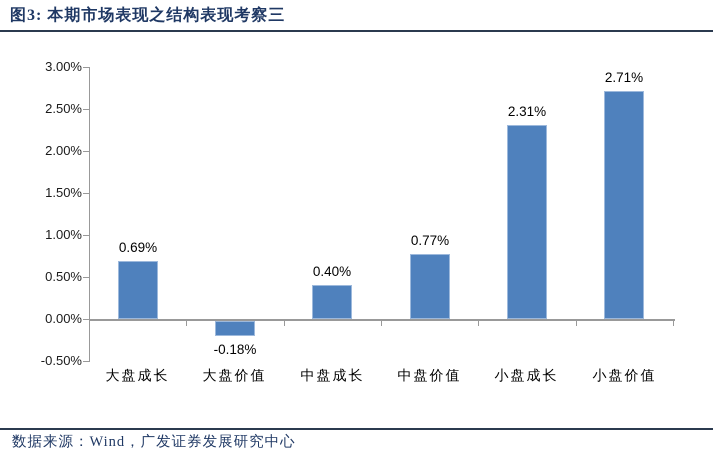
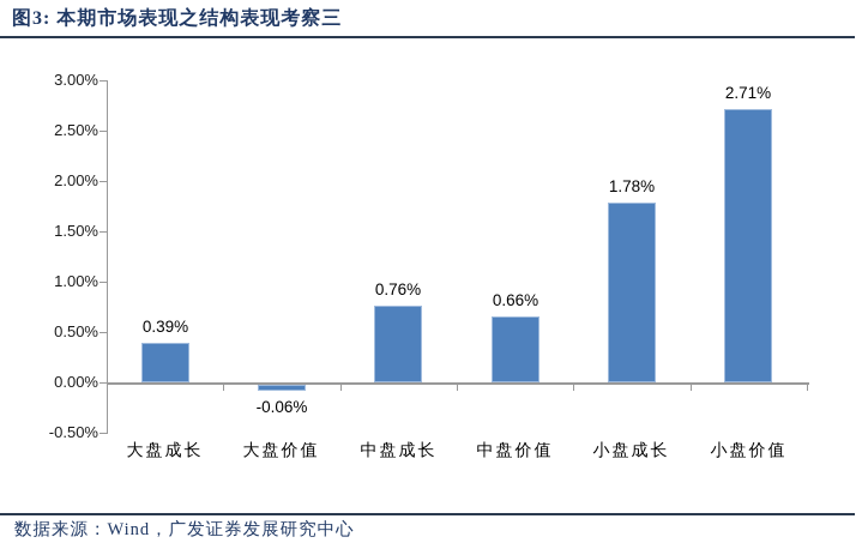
大盘成长: 0.69% -> 0.39%
大盘价值: -0.18% -> -0.06%
中盘成长: 0.40% -> 0.76%
中盘价值: 0.77% -> 0.66%
小盘成长: 2.31% -> 1.78%
